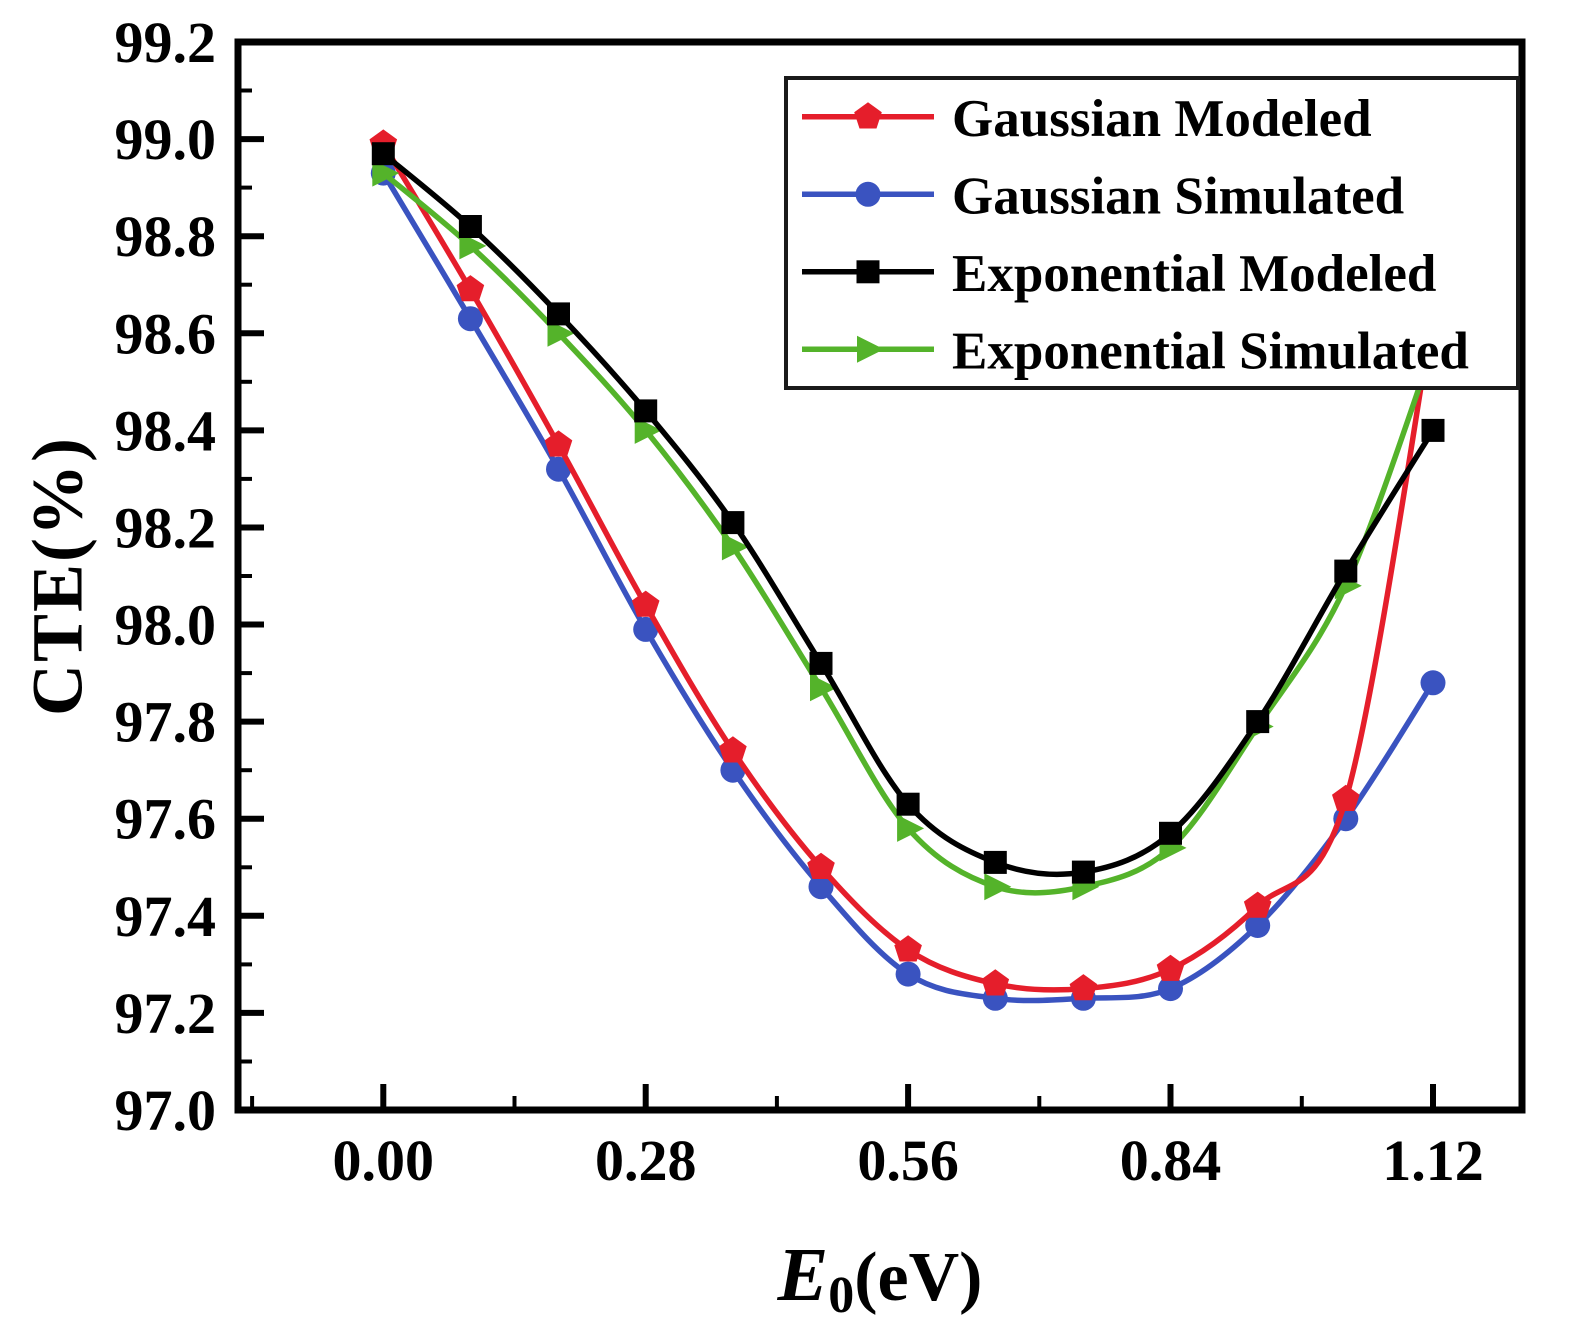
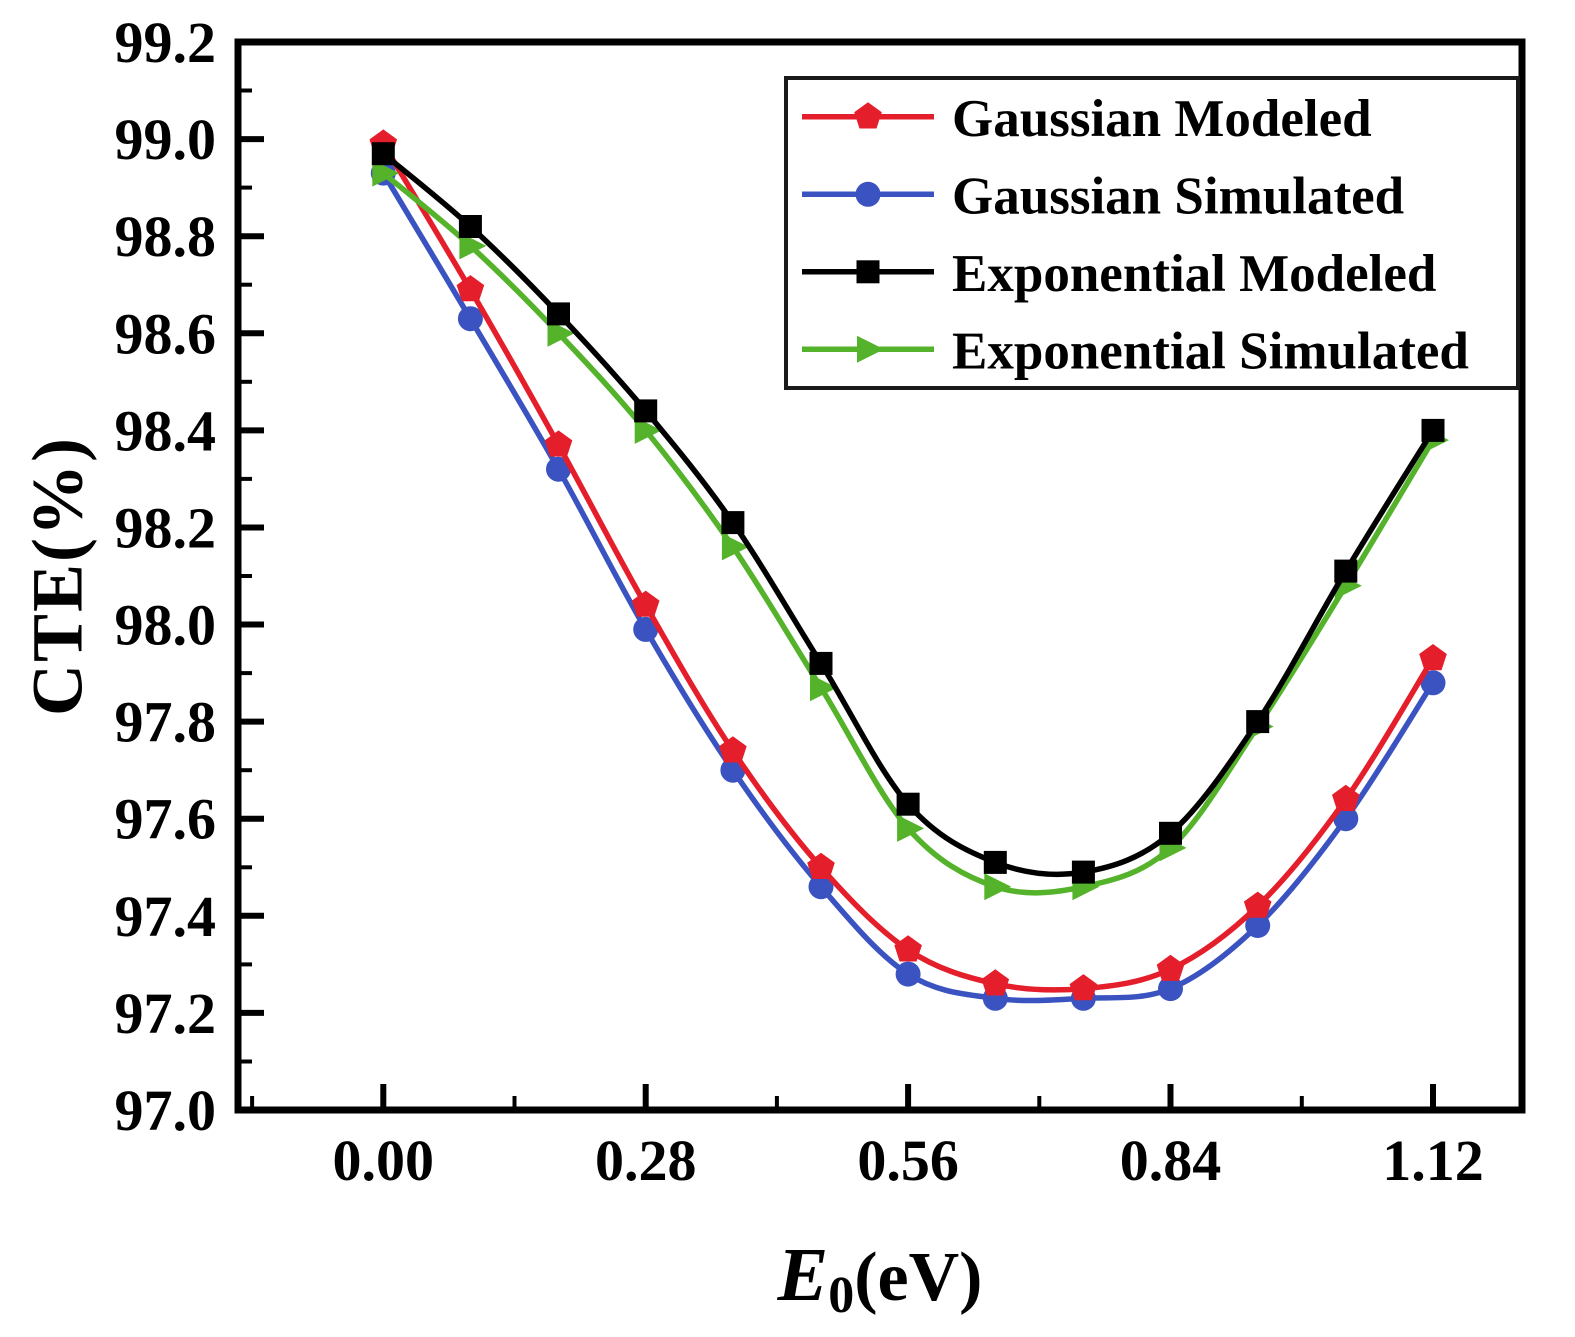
Gaussian Modeled/1.12: 98.64 -> 97.93
Exponential Simulated/1.12: 98.57 -> 98.38
